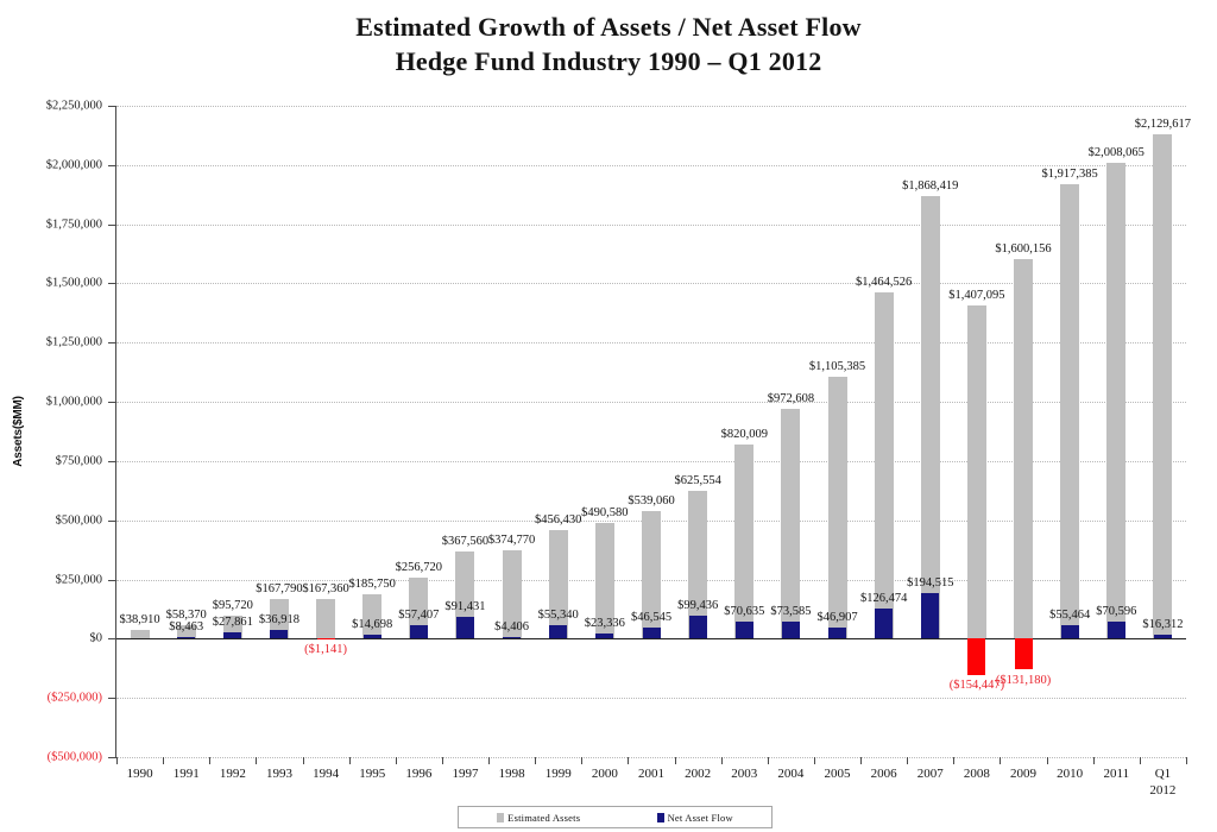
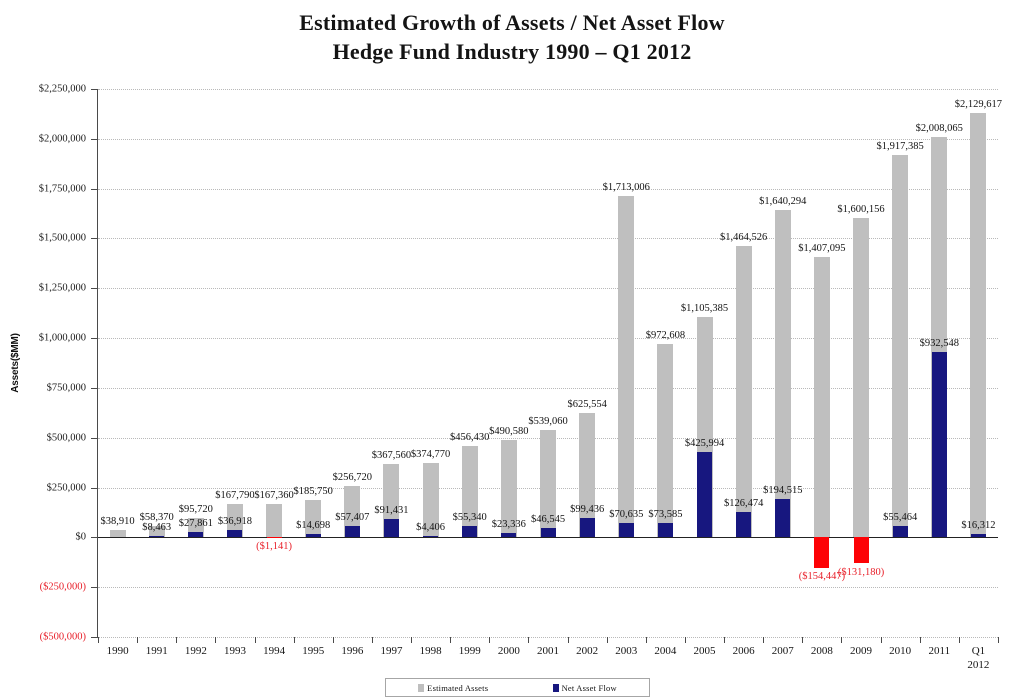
Estimated Assets/2003: $820,009 -> $1,713,006
Net Asset Flow/2005: $46,907 -> $425,994
Estimated Assets/2007: $1,868,419 -> $1,640,294
Net Asset Flow/2011: $70,596 -> $932,548
